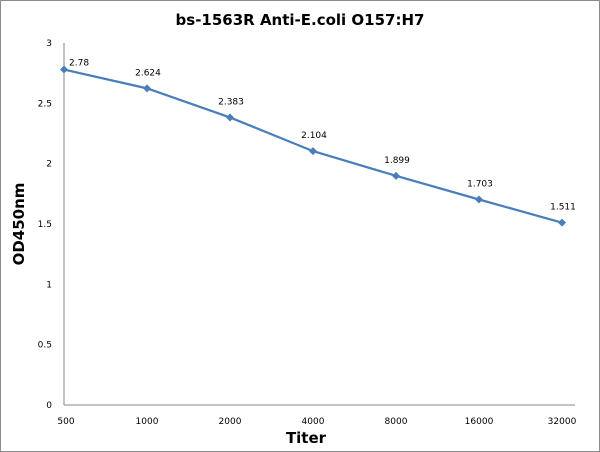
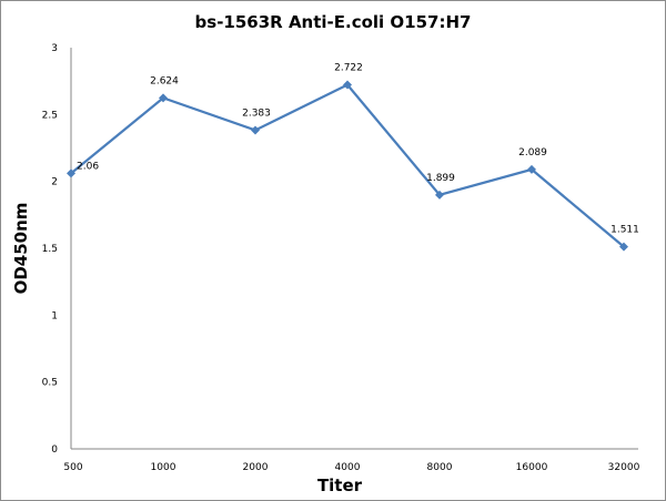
500: 2.78 -> 2.06
4000: 2.104 -> 2.722
16000: 1.703 -> 2.089
